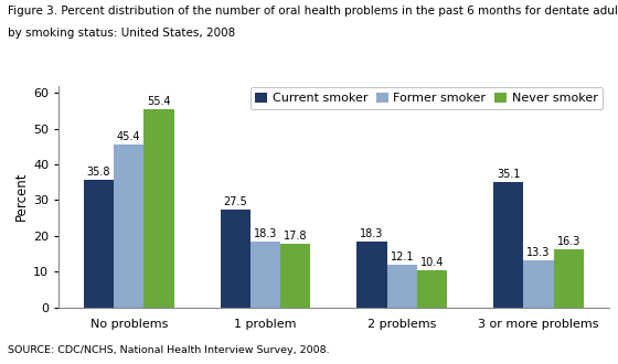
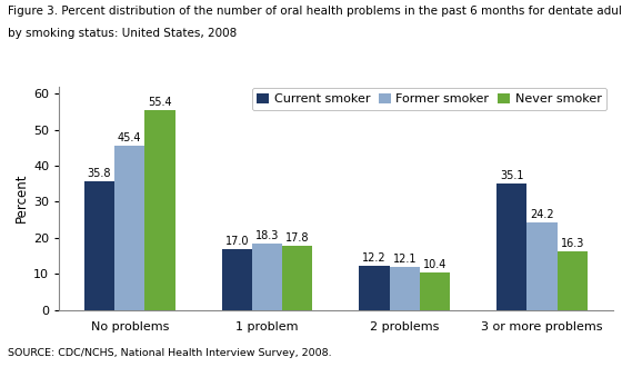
Current smoker/1 problem: 27.5 -> 17.0
Current smoker/2 problems: 18.3 -> 12.2
Former smoker/3 or more problems: 13.3 -> 24.2
